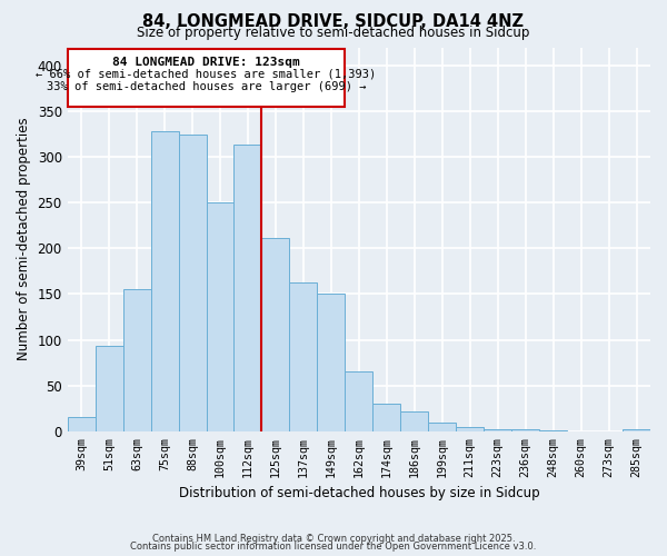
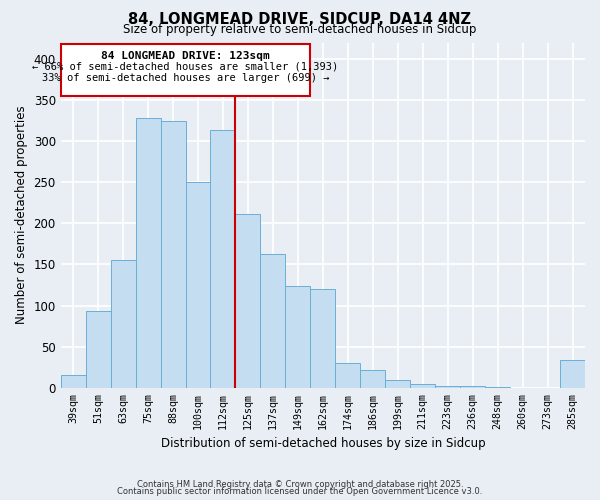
149sqm: 150 -> 124
162sqm: 65 -> 120
285sqm: 2 -> 34
